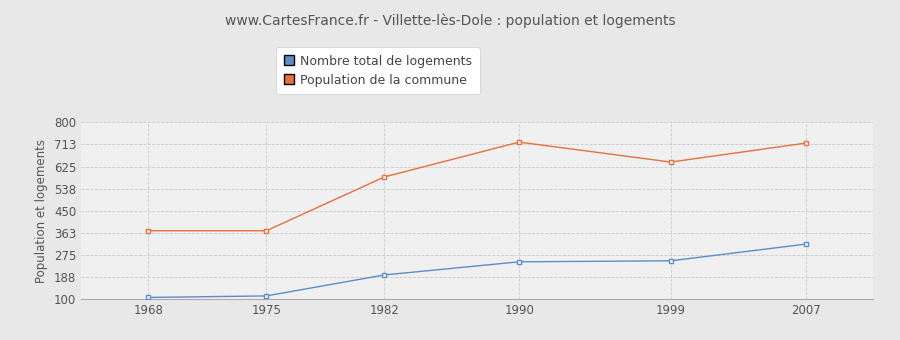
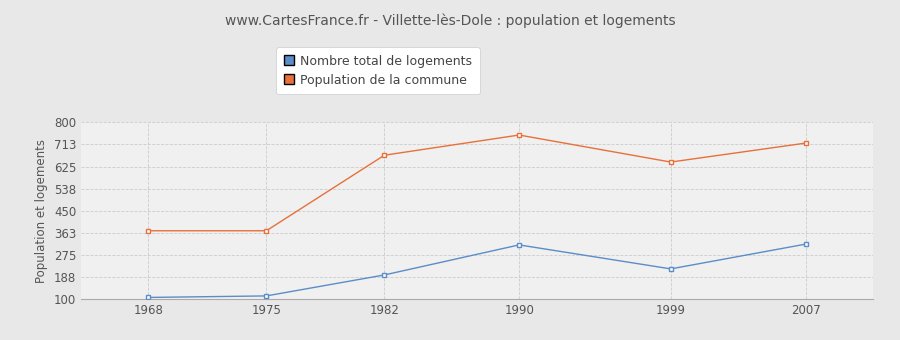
Population de la commune/1982: 584 -> 670
Nombre total de logements/1990: 248 -> 315
Population de la commune/1990: 722 -> 750
Nombre total de logements/1999: 252 -> 220
